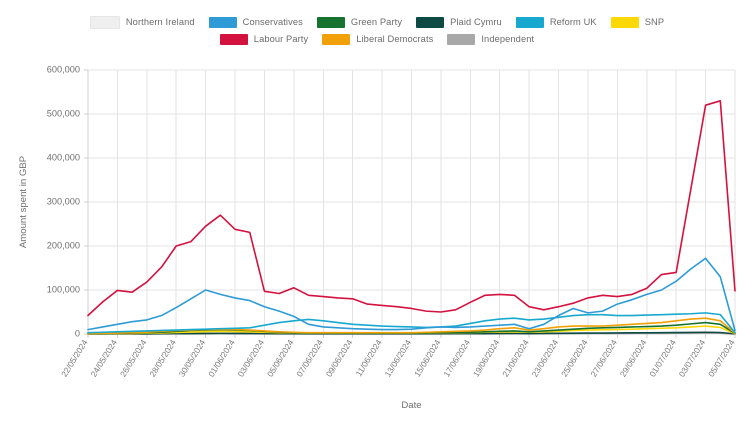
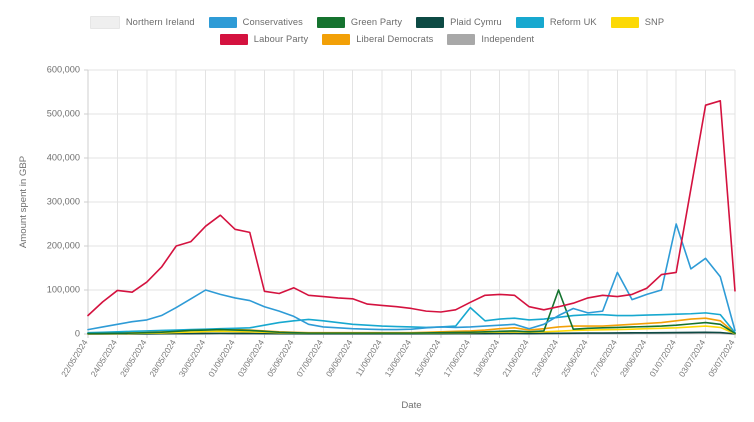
Reform UK/17/06/2024: 20000 -> 60000
Green Party/23/06/2024: 10000 -> 100000
Conservatives/27/06/2024: 70000 -> 140000
Conservatives/01/07/2024: 120000 -> 250000
